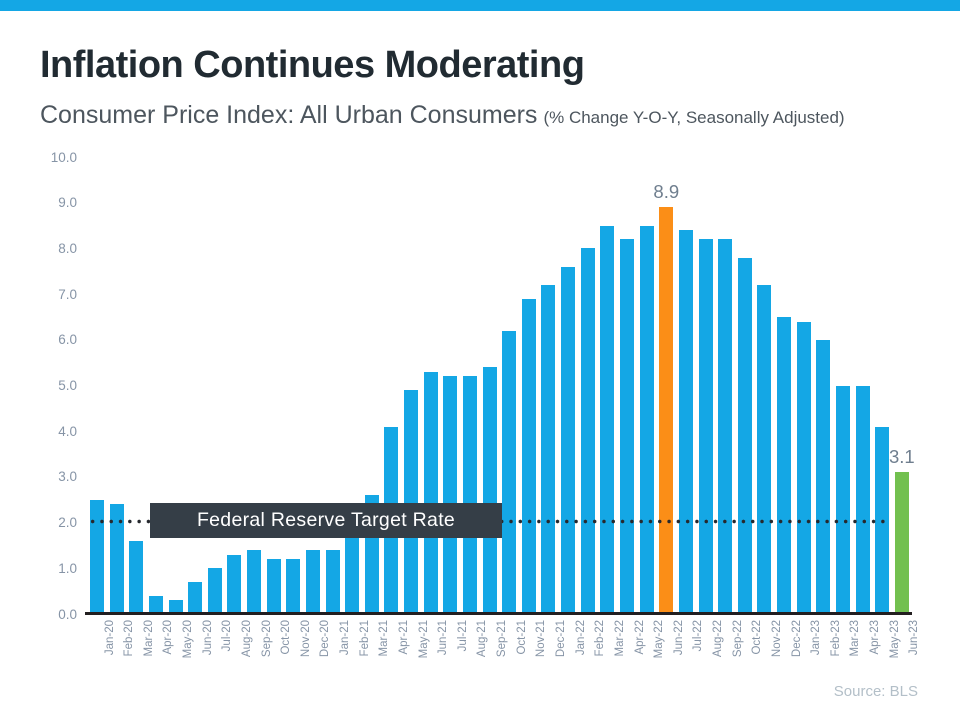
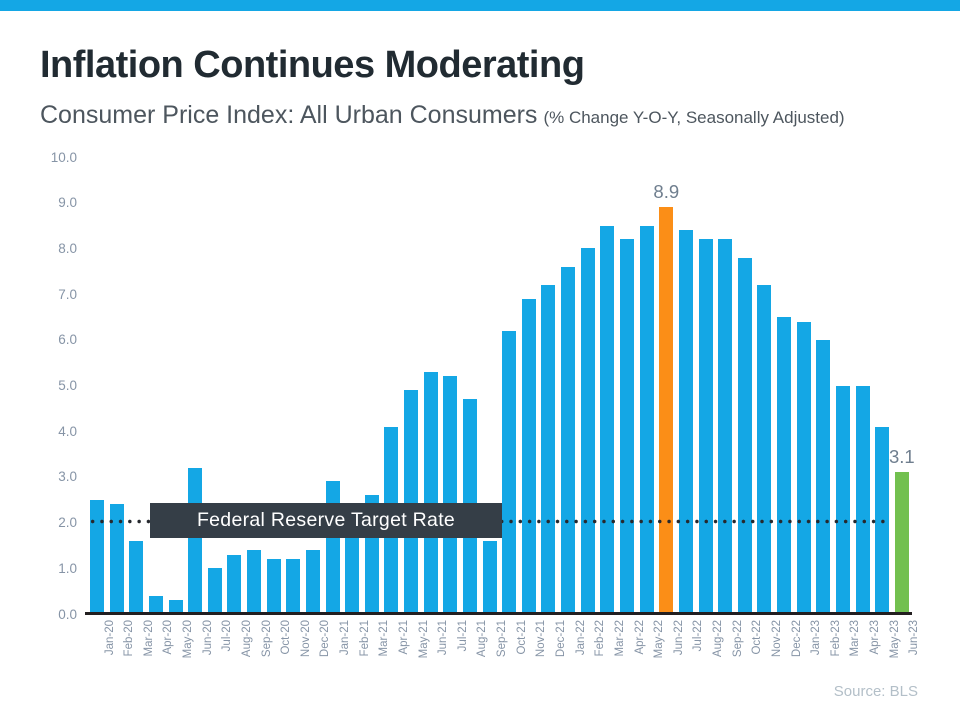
Jun-20: 0.7 -> 3.2
Jan-21: 1.4 -> 2.9
Aug-21: 5.2 -> 4.7
Sep-21: 5.4 -> 1.6
